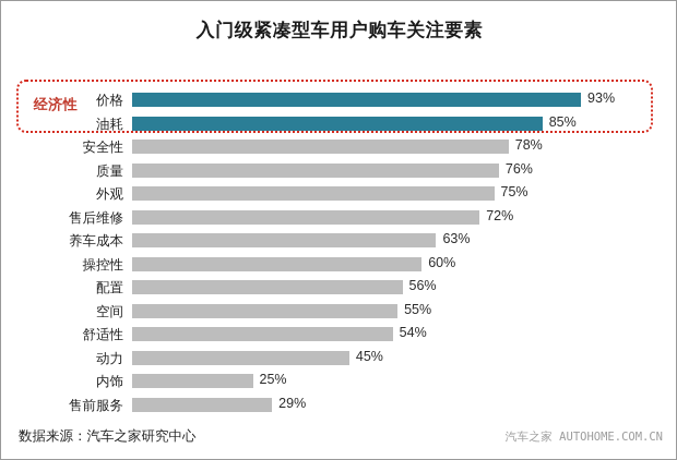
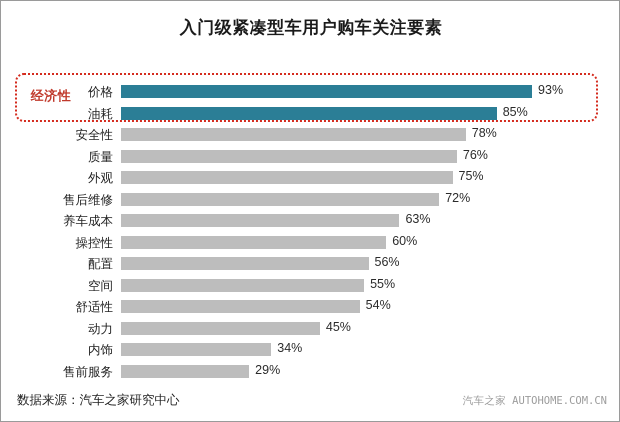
内饰: 25% -> 34%
